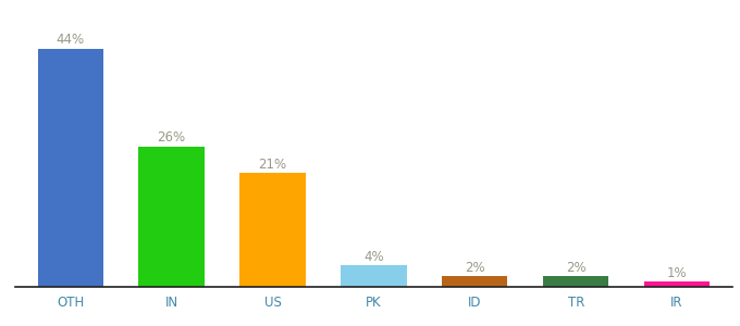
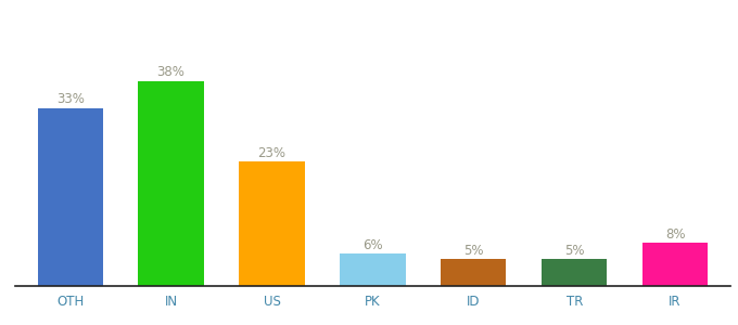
OTH: 44% -> 33%
IN: 26% -> 38%
US: 21% -> 23%
PK: 4% -> 6%
ID: 2% -> 5%
TR: 2% -> 5%
IR: 1% -> 8%
